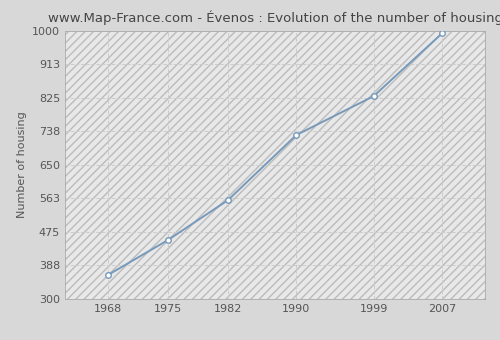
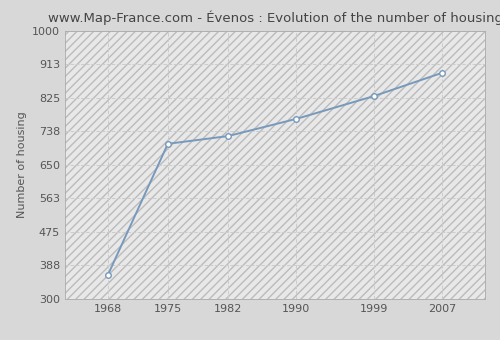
1975: 454 -> 705
1982: 558 -> 725
1990: 728 -> 770
2007: 993 -> 890
